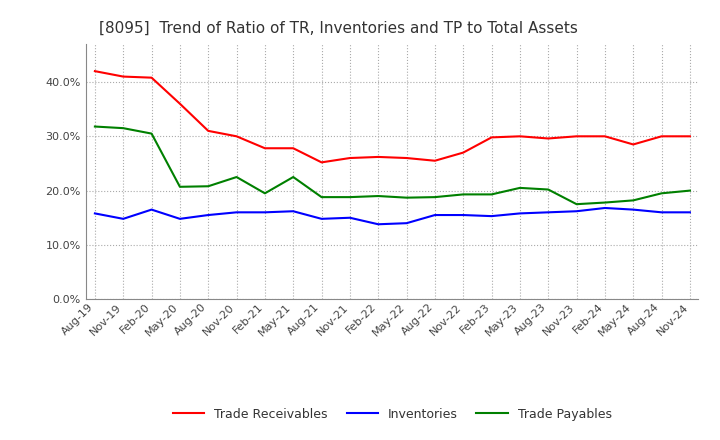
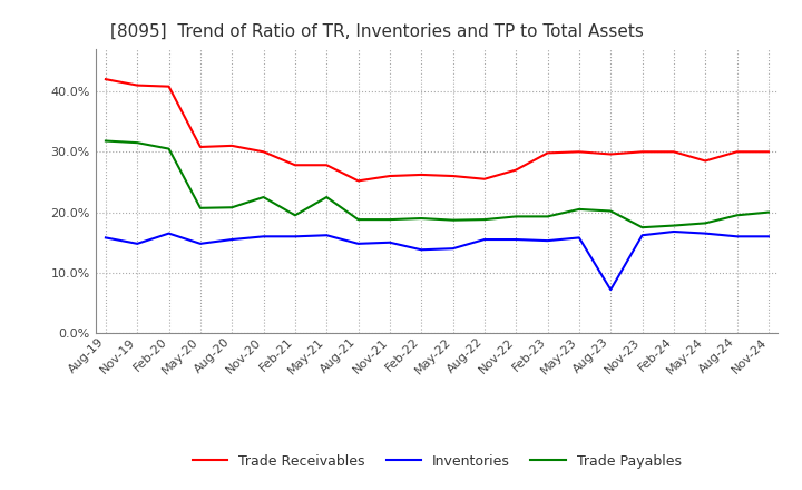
Trade Receivables/May-20: 36.0% -> 30.8%
Inventories/Aug-23: 16.0% -> 7.2%
